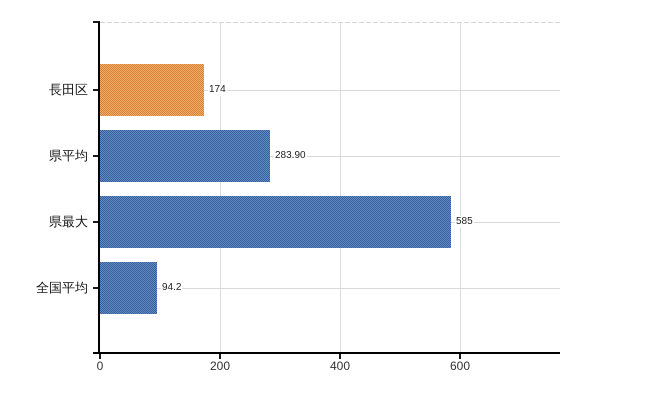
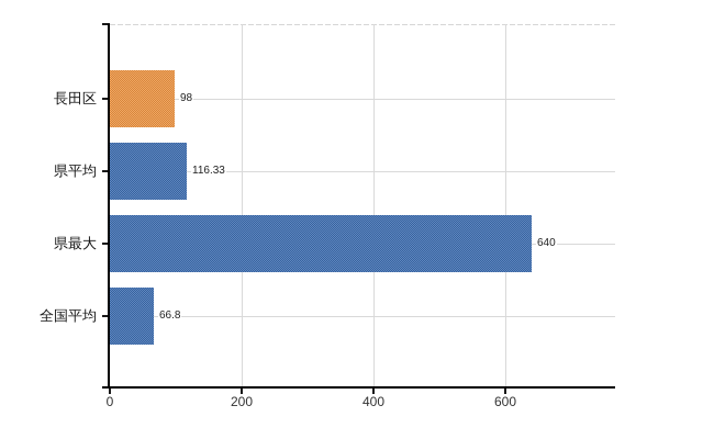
長田区: 174 -> 98
県平均: 283.90 -> 116.33
県最大: 585 -> 640
全国平均: 94.2 -> 66.8
